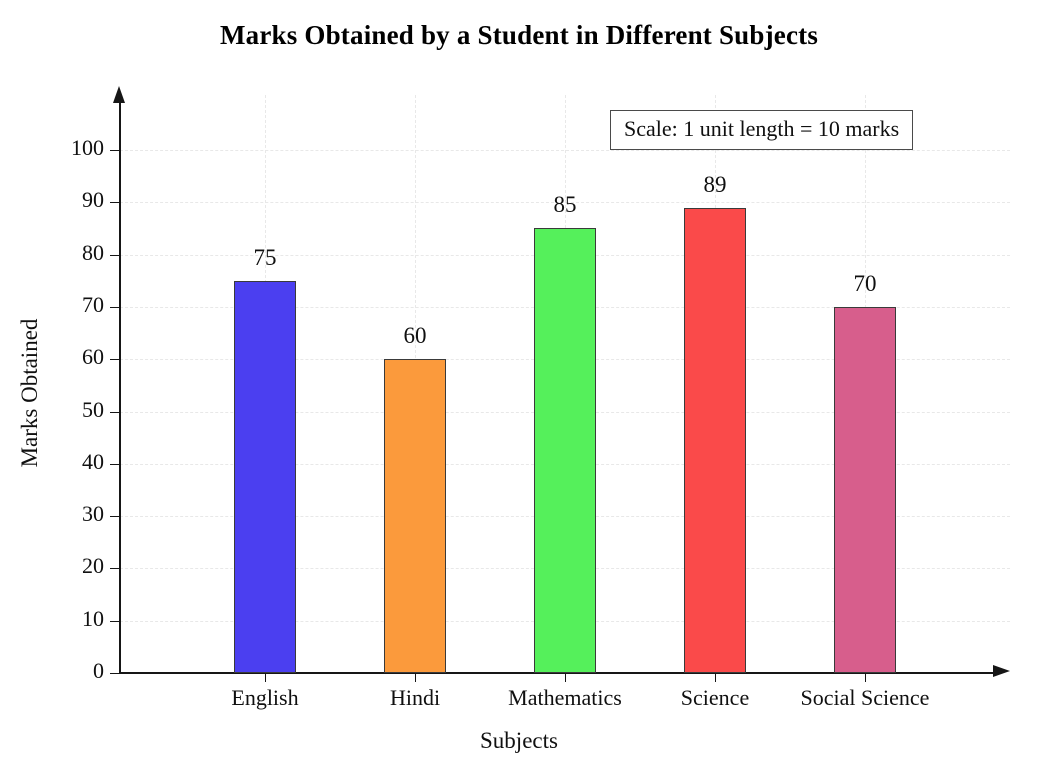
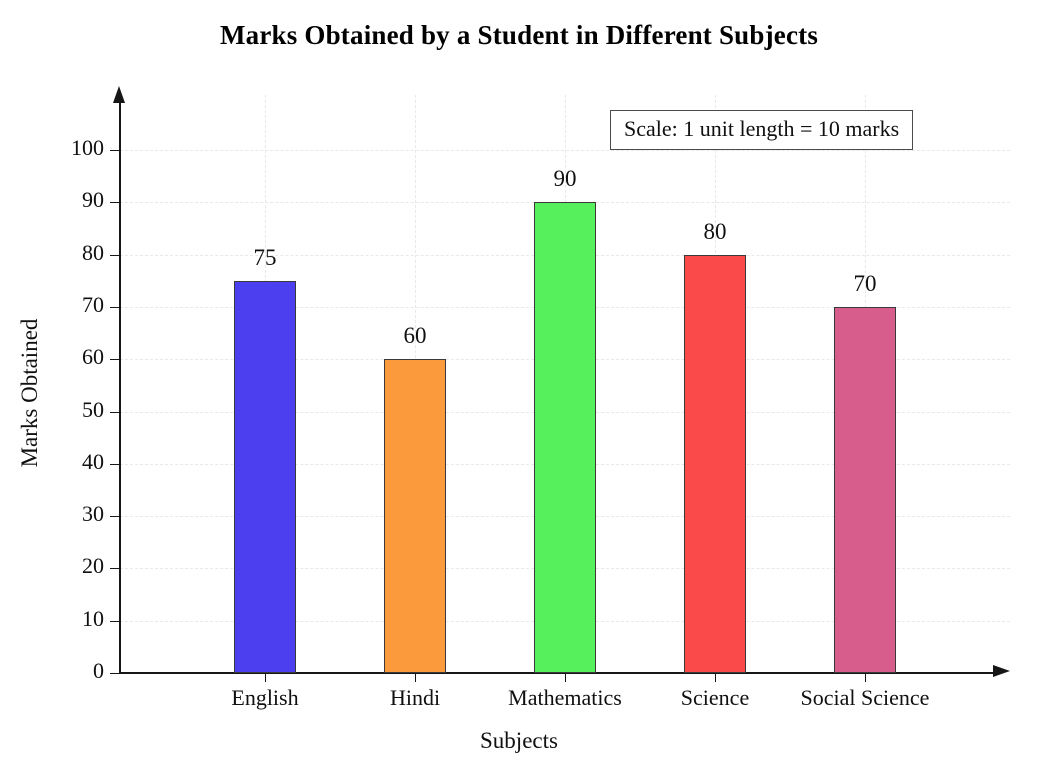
Mathematics: 85 -> 90
Science: 89 -> 80
